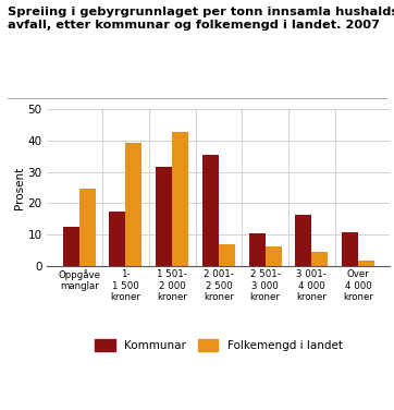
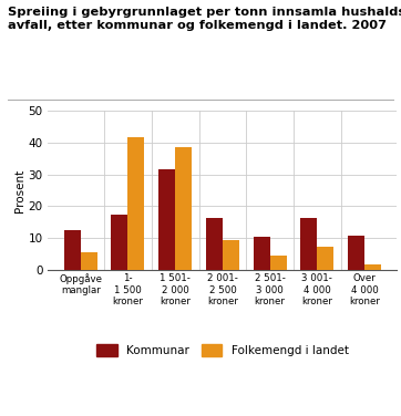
Folkemengd i landet/Oppgåve manglar: 24.5 -> 5.5
Folkemengd i landet/1- 1 500 kroner: 39.0 -> 41.5
Folkemengd i landet/1 501- 2 000 kroner: 42.5 -> 38.5
Kommunar/2 001- 2 500 kroner: 35.5 -> 16.5
Folkemengd i landet/2 001- 2 500 kroner: 7.0 -> 9.5
Folkemengd i landet/2 501- 3 000 kroner: 6.5 -> 4.5
Folkemengd i landet/3 001- 4 000 kroner: 4.5 -> 7.5
